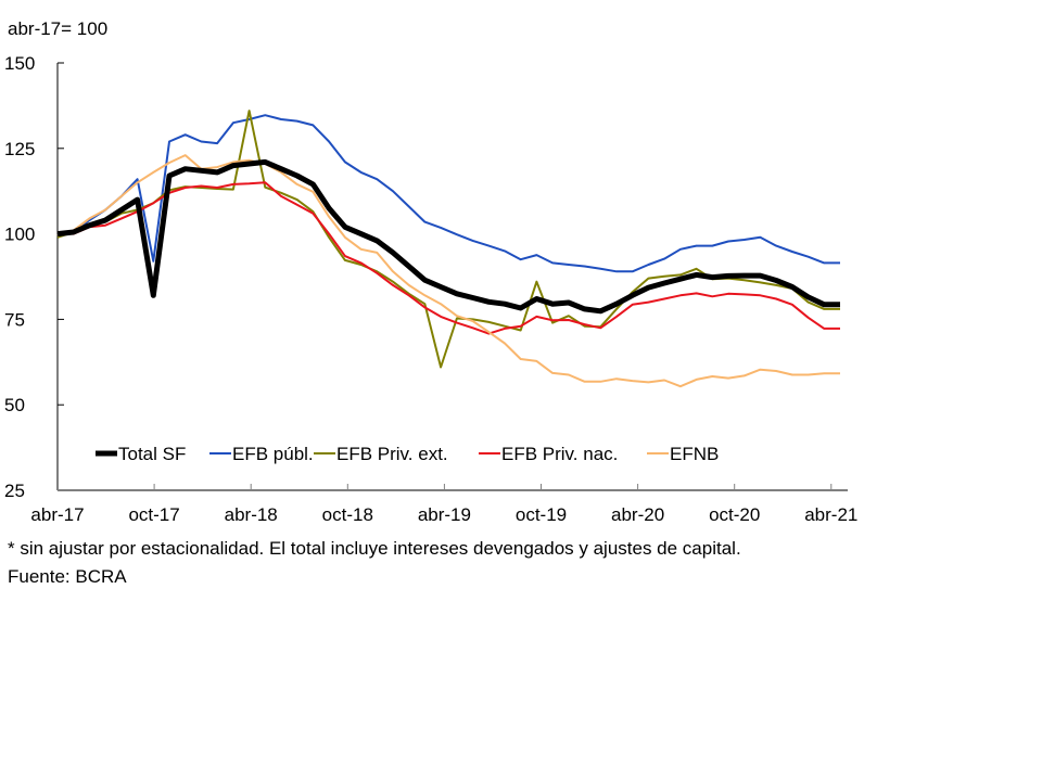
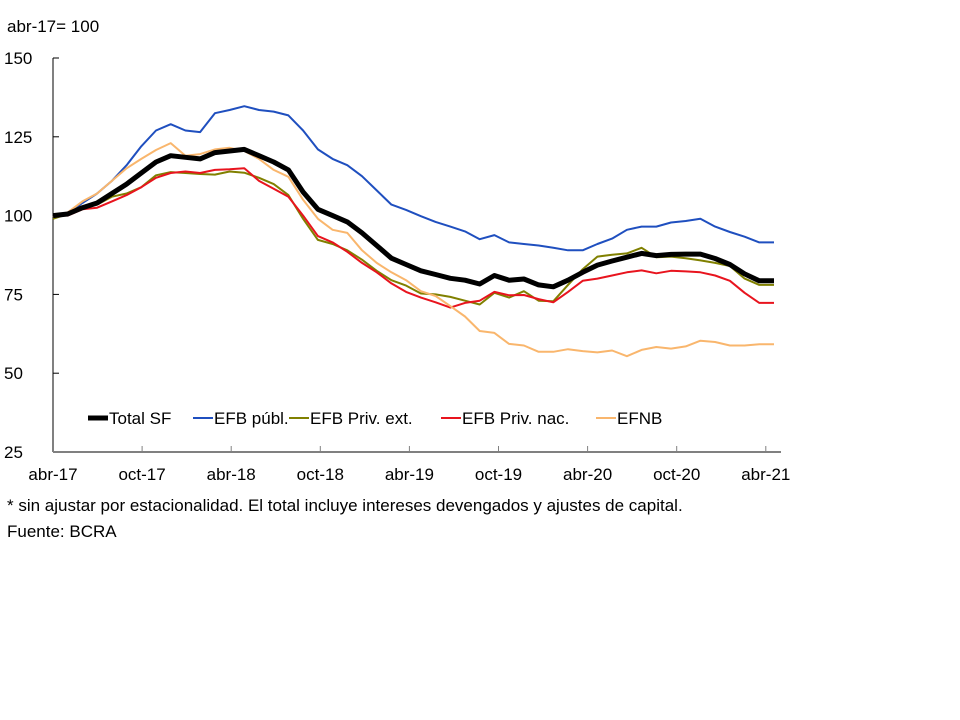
Total SF/oct-17: 82 -> 114
EFB públ./oct-17: 92 -> 122
EFB Priv. ext./abr-18: 136 -> 114
EFB Priv. ext./abr-19: 61 -> 78
EFB Priv. ext./oct-19: 86 -> 76
